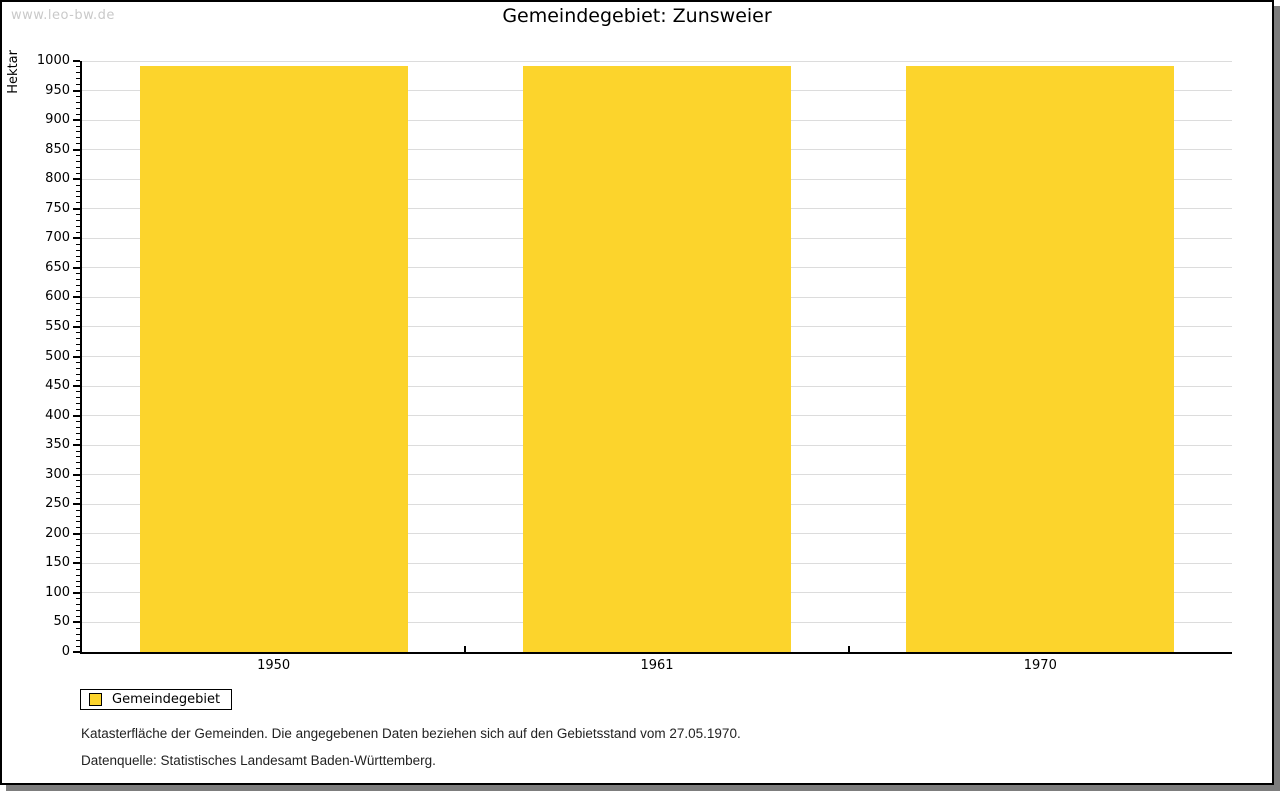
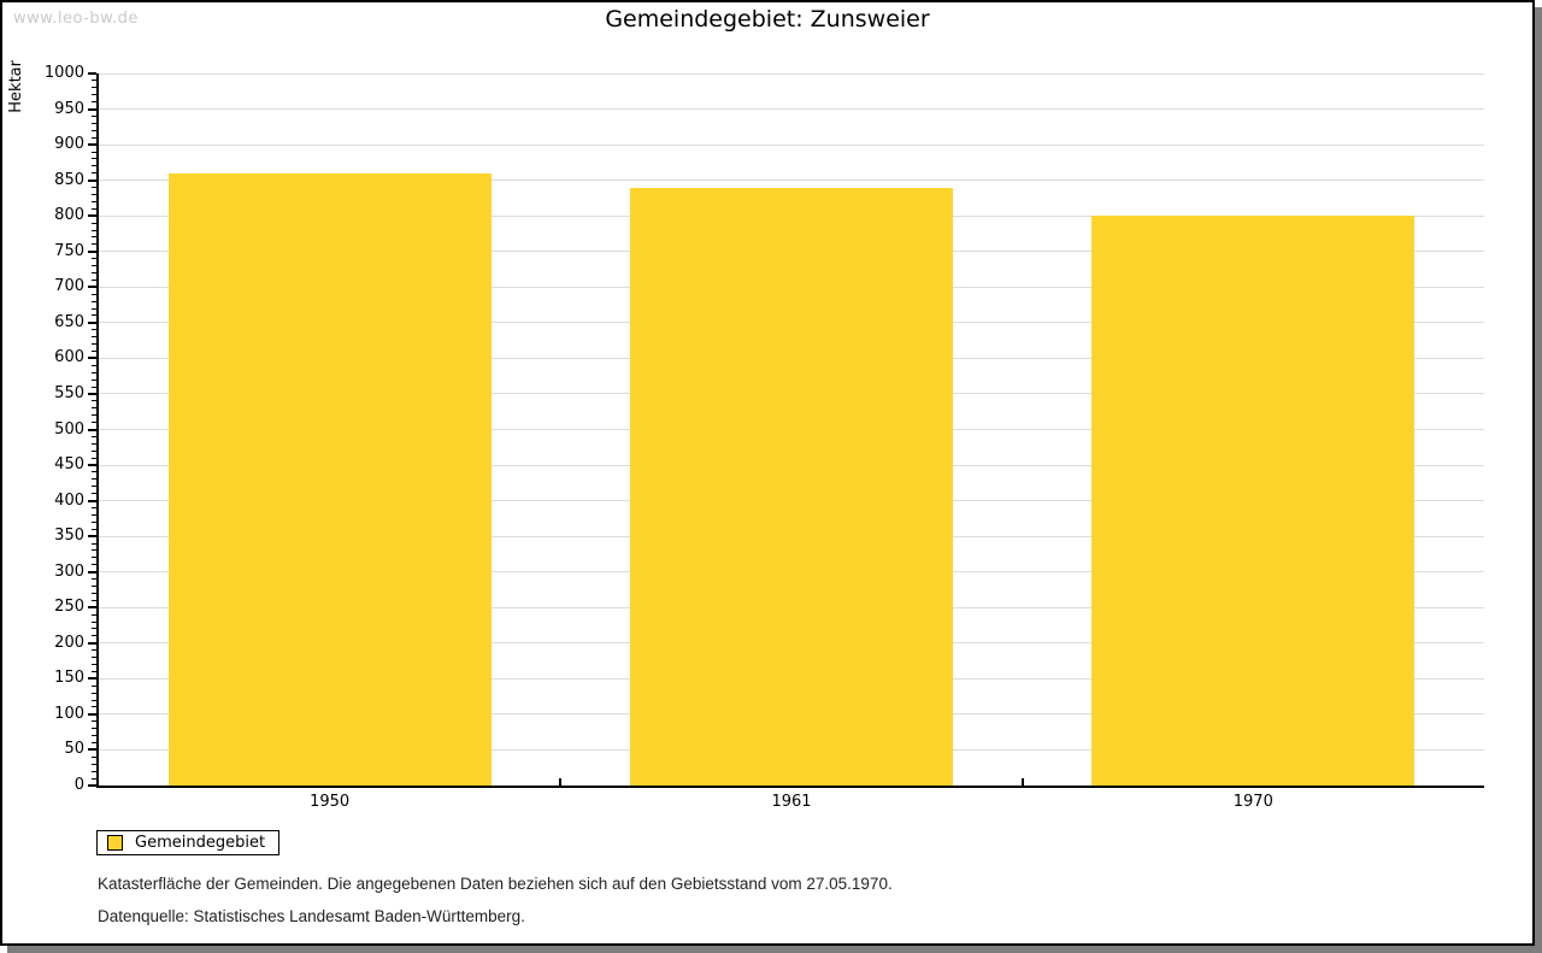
1950: 990 -> 860
1961: 990 -> 840
1970: 990 -> 800
